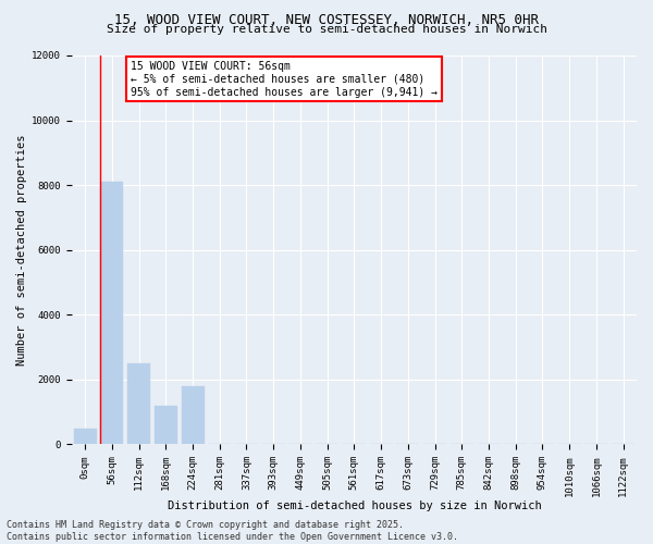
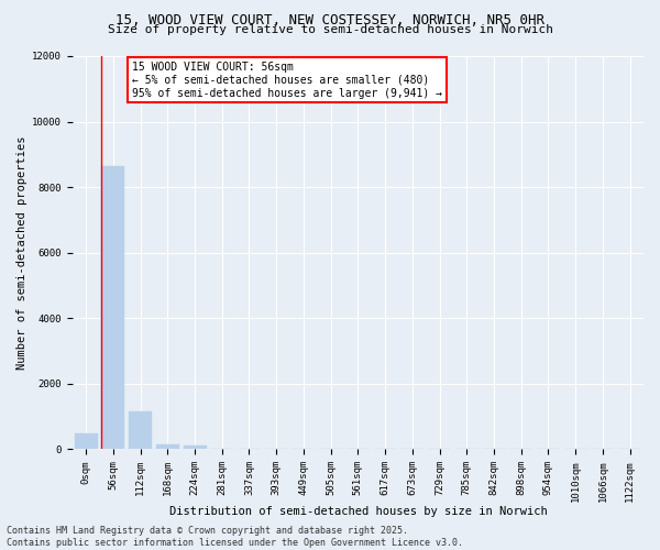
56sqm: 8100 -> 8650
112sqm: 2500 -> 1150
168sqm: 1200 -> 160
224sqm: 1800 -> 120
